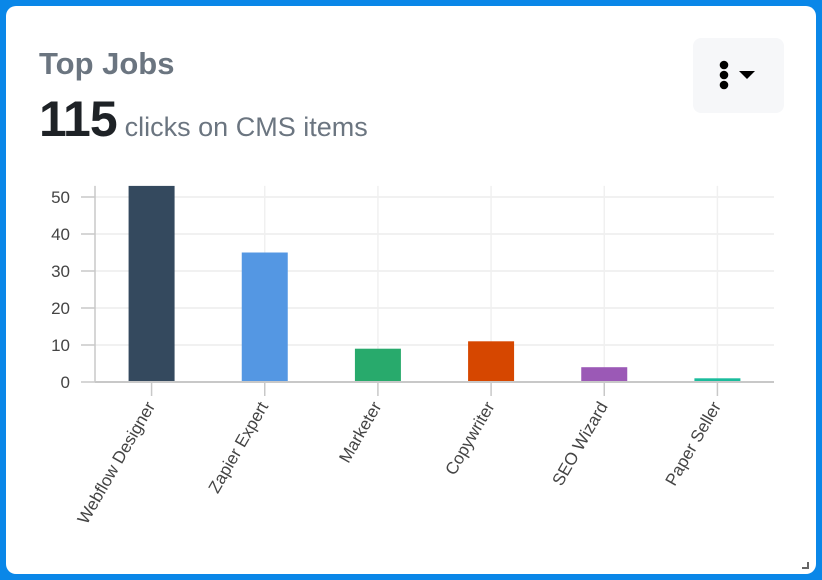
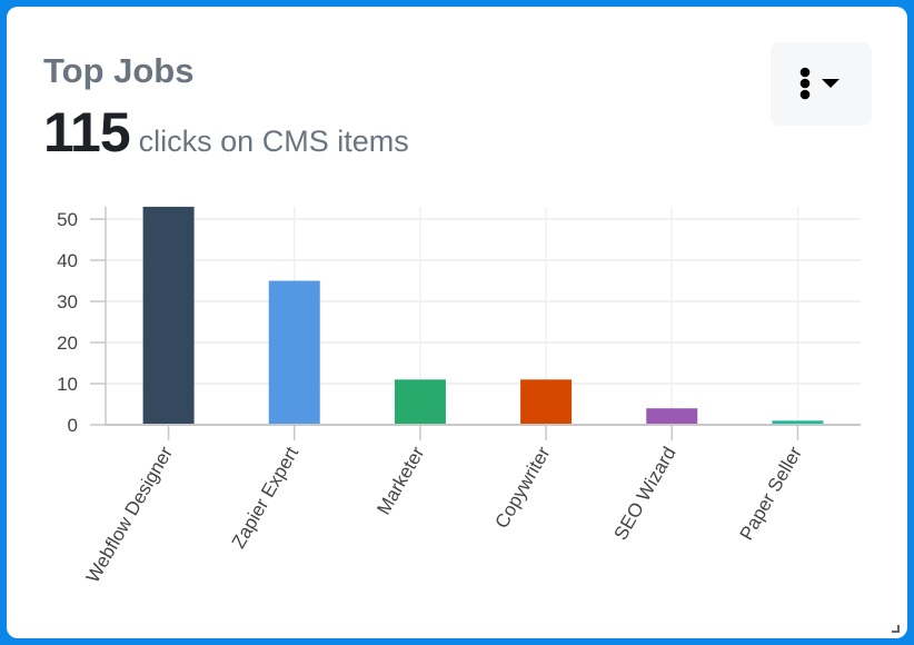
Marketer: 9 -> 11
